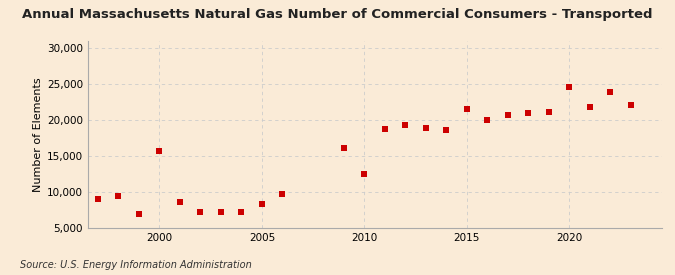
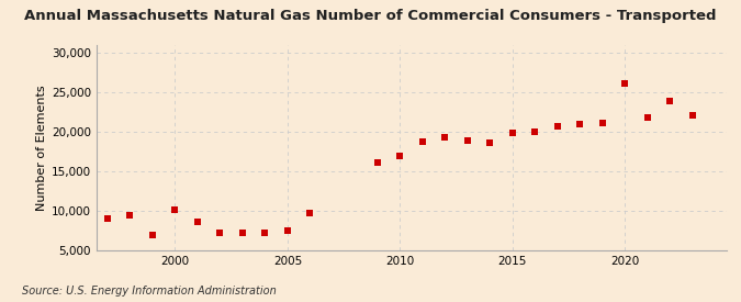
2000: 15,800 -> 10,200
2005: 8,400 -> 7,500
2010: 12,600 -> 17,000
2015: 21,600 -> 19,900
2020: 24,600 -> 26,100
